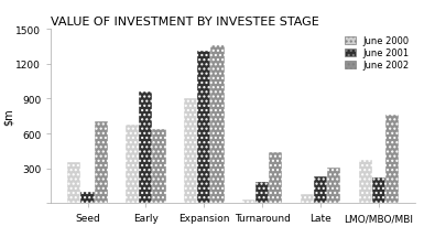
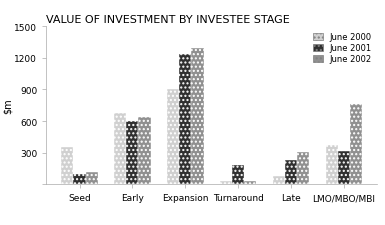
June 2002/Seed: 700 -> 120
June 2001/Early: 960 -> 600
June 2001/Expansion: 1310 -> 1240
June 2002/Expansion: 1360 -> 1290
June 2002/Turnaround: 440 -> 30
June 2001/LMO/MBO/MBI: 220 -> 320
